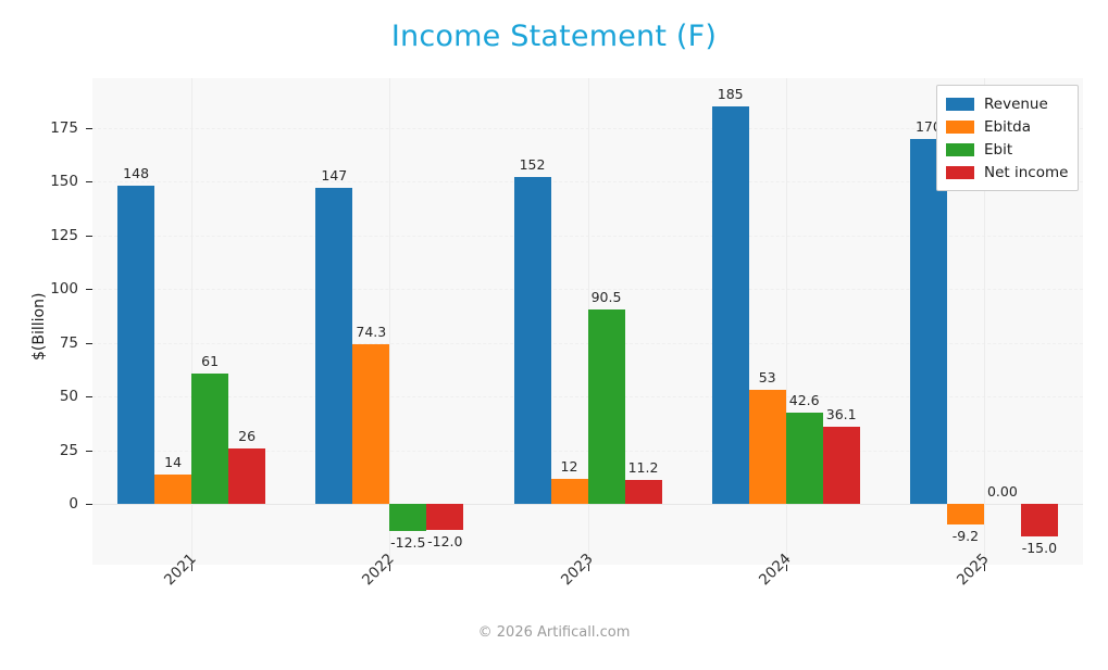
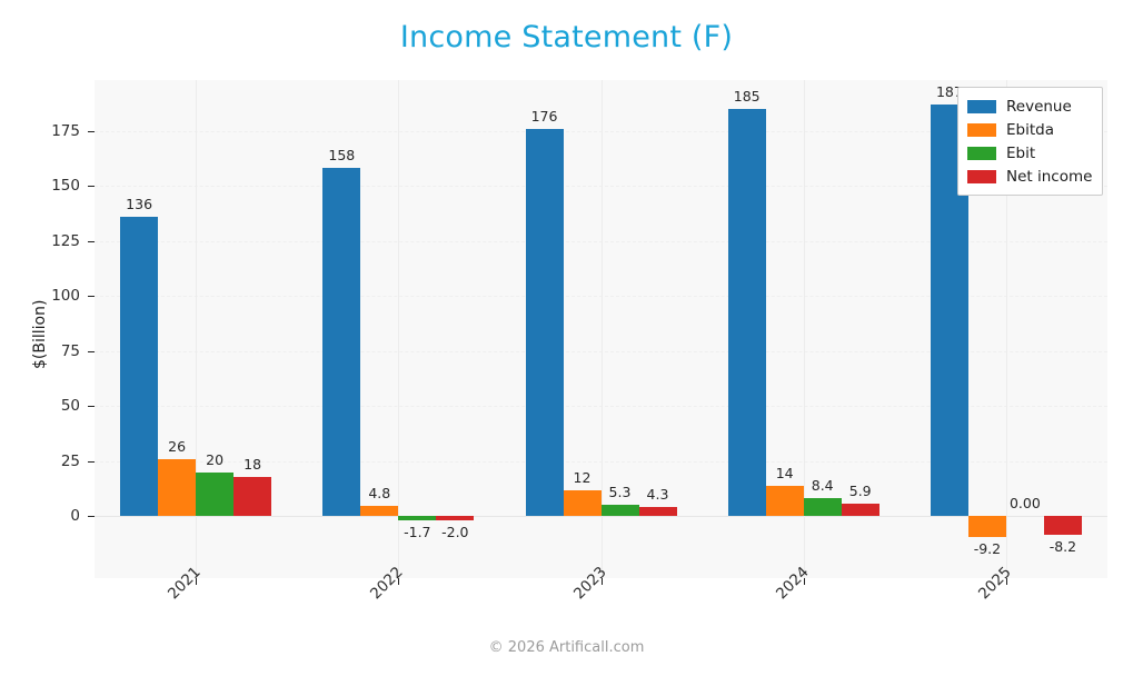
Revenue/2021: 148 -> 136
Ebitda/2021: 14 -> 26
Ebit/2021: 61 -> 20
Net income/2021: 26 -> 18
Revenue/2022: 147 -> 158
Ebitda/2022: 74.3 -> 4.8
Ebit/2022: -12.5 -> -1.7
Net income/2022: -12.0 -> -2.0
Revenue/2023: 152 -> 176
Ebit/2023: 90.5 -> 5.3
Net income/2023: 11.2 -> 4.3
Ebitda/2024: 53 -> 14
Ebit/2024: 42.6 -> 8.4
Net income/2024: 36.1 -> 5.9
Revenue/2025: 170 -> 187
Net income/2025: -15.0 -> -8.2
